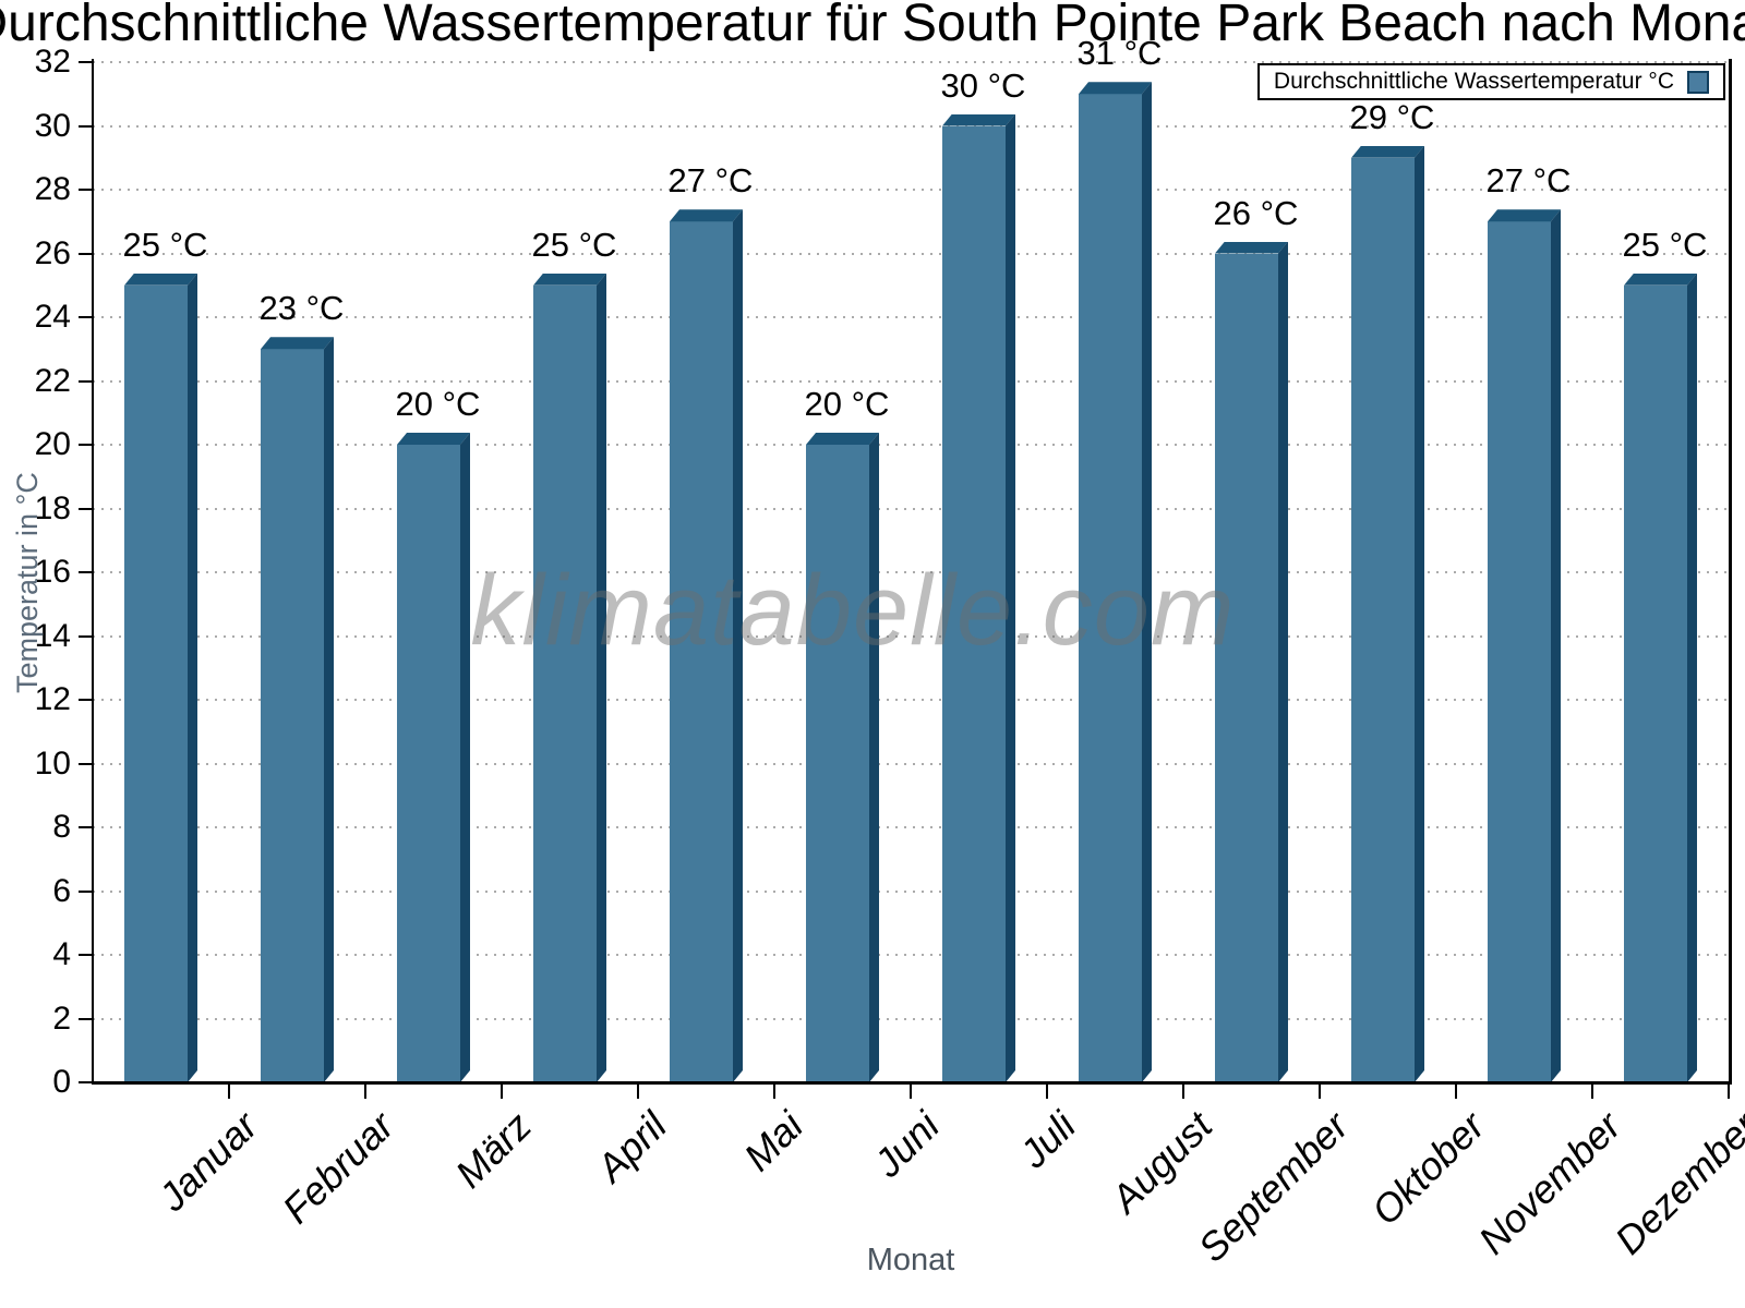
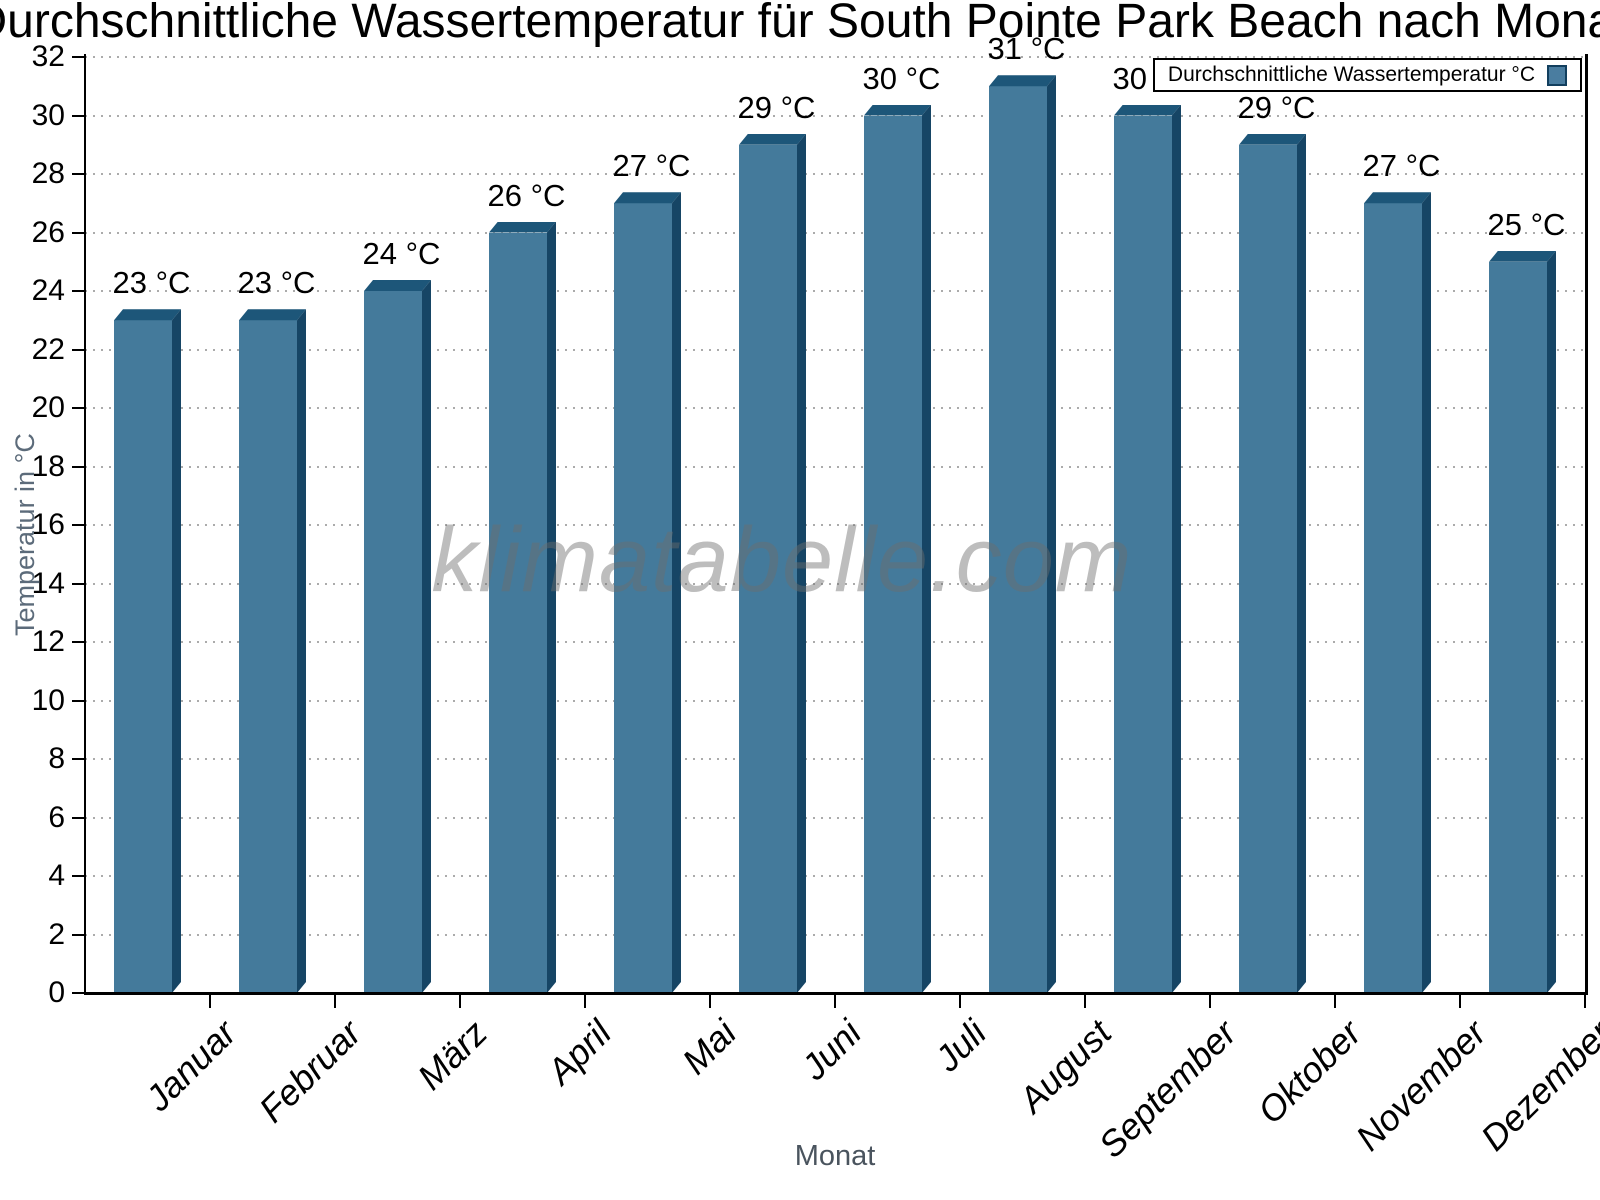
Januar: 25 -> 23
März: 20 -> 24
April: 25 -> 26
Juni: 20 -> 29
September: 26 -> 30
